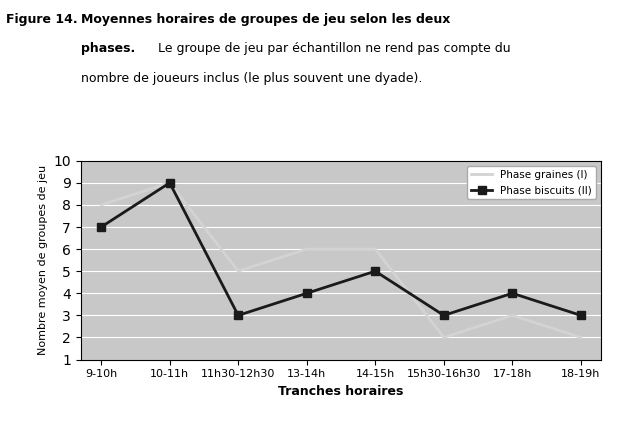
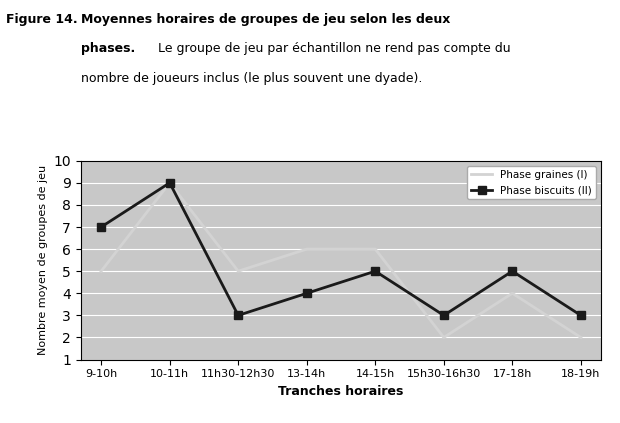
Phase graines (I)/9-10h: 8 -> 5
Phase graines (I)/17-18h: 3 -> 4
Phase biscuits (II)/17-18h: 4 -> 5
